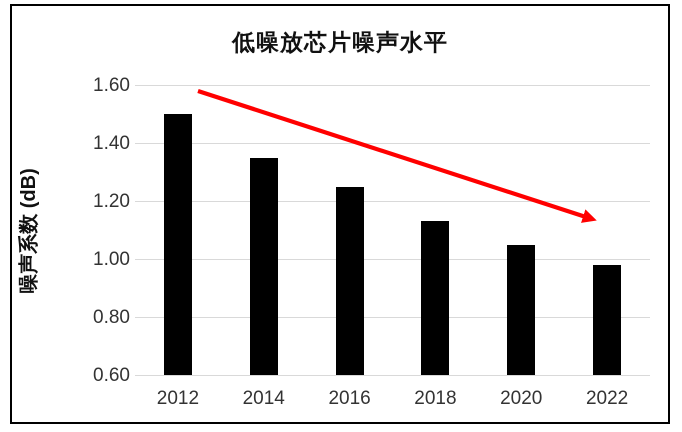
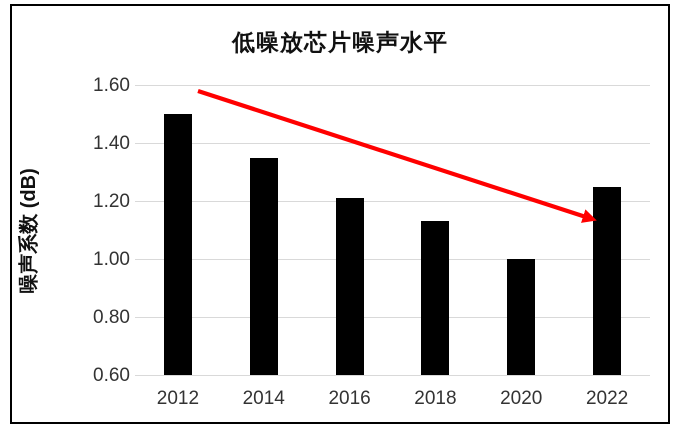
2016: 1.25 -> 1.21
2020: 1.05 -> 1.00
2022: 0.98 -> 1.25
